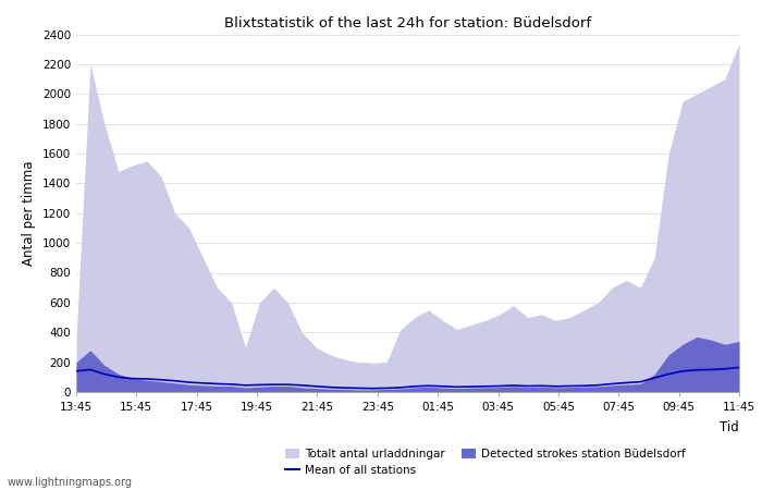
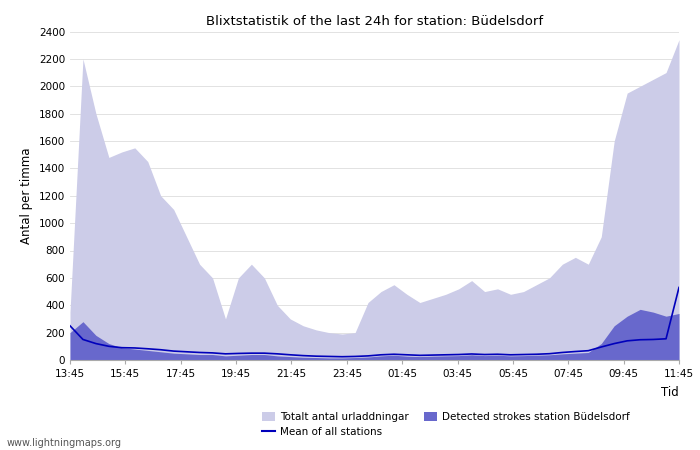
Mean of all stations/13:45: 140 -> 250
Mean of all stations/11:45: 160 -> 530
